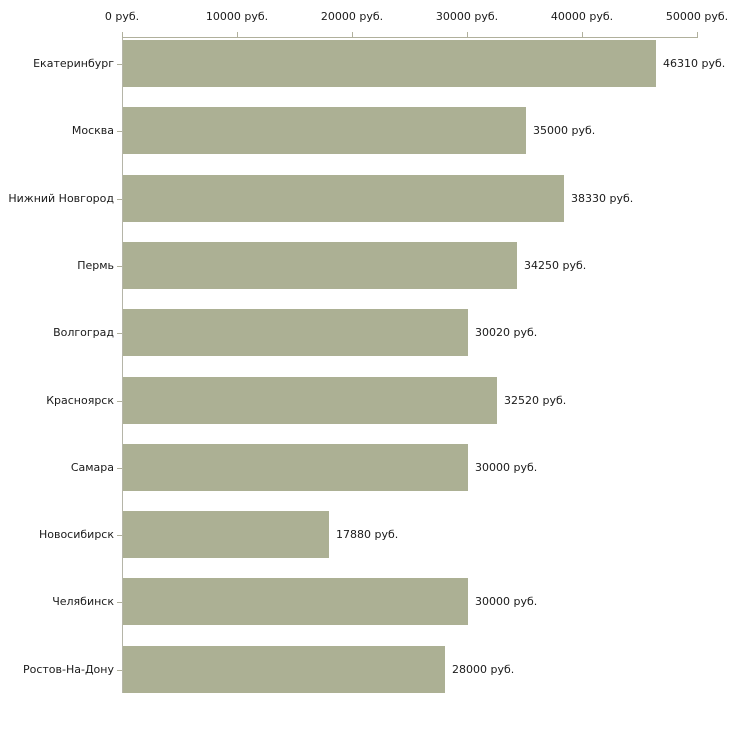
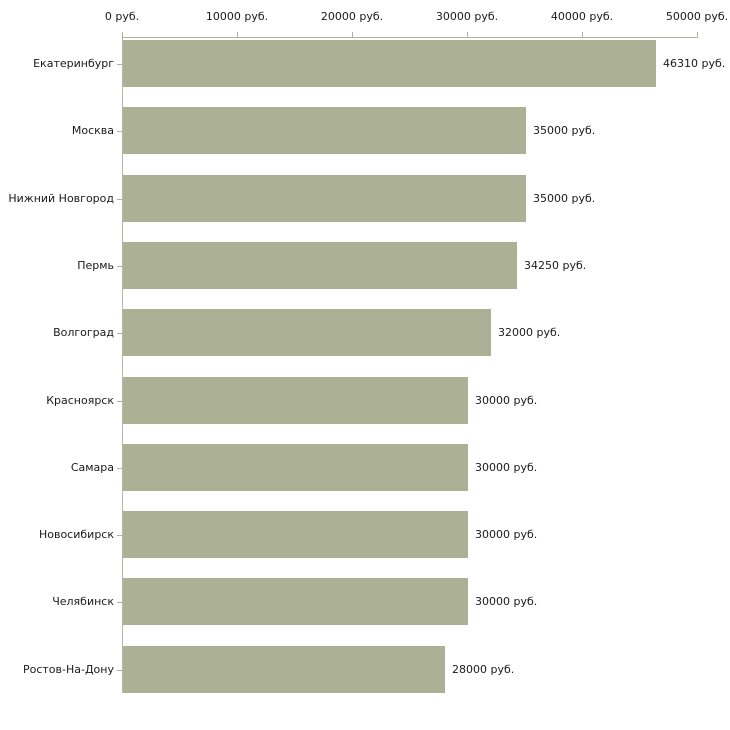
Нижний Новгород: 38330 -> 35000
Волгоград: 30020 -> 32000
Красноярск: 32520 -> 30000
Новосибирск: 17880 -> 30000
